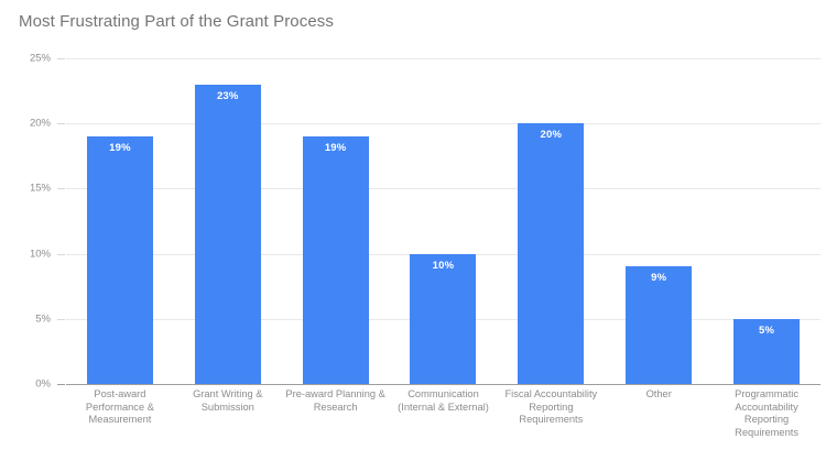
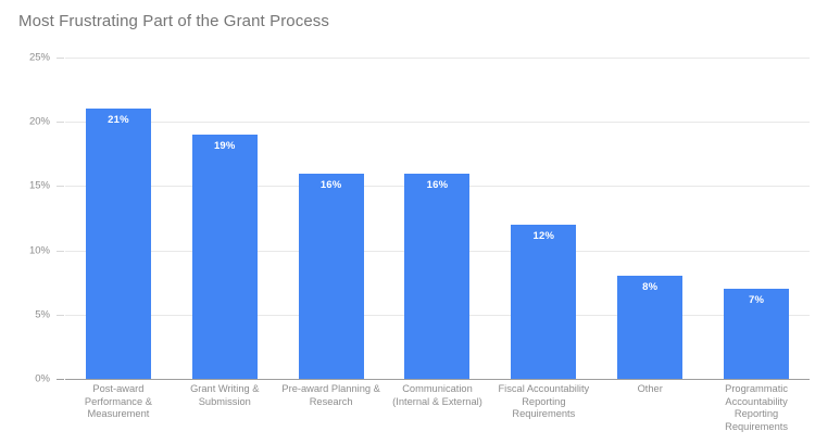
Post-award Performance & Measurement: 19% -> 21%
Grant Writing & Submission: 23% -> 19%
Pre-award Planning & Research: 19% -> 16%
Communication (Internal & External): 10% -> 16%
Fiscal Accountability Reporting Requirements: 20% -> 12%
Other: 9% -> 8%
Programmatic Accountability Reporting Requirements: 5% -> 7%
